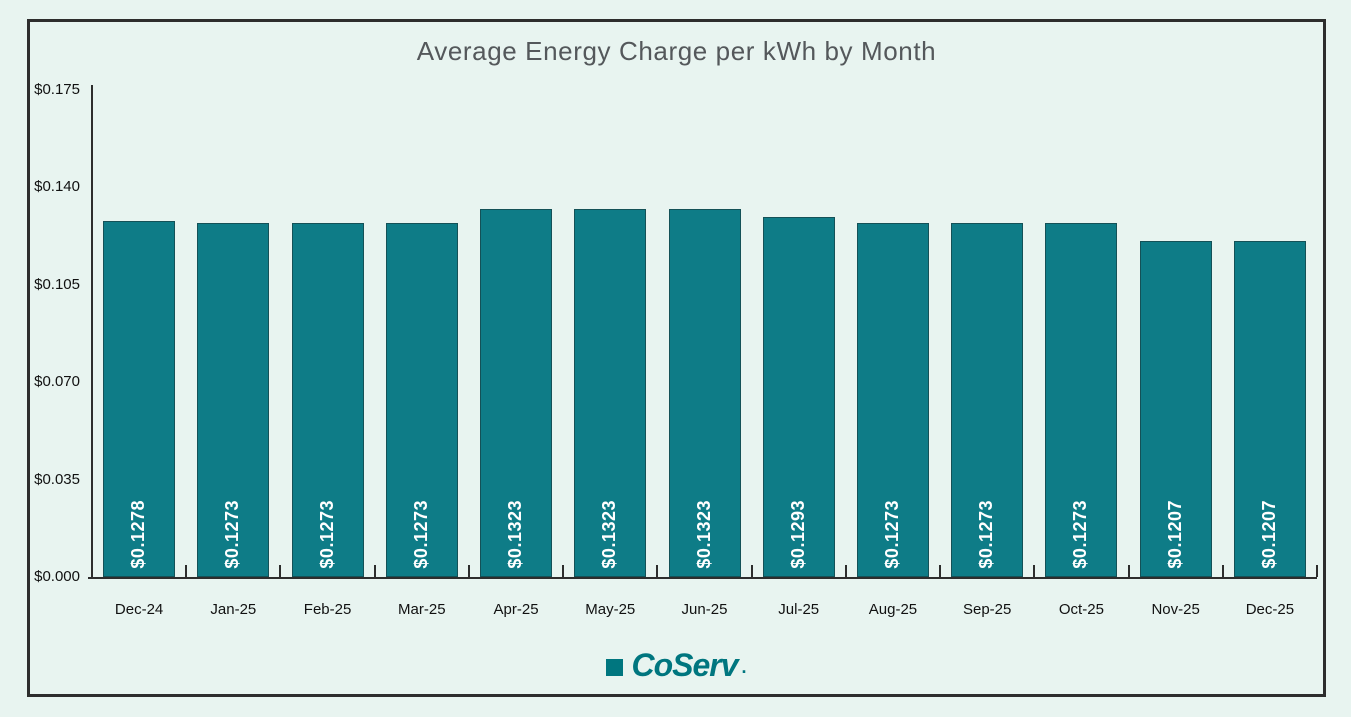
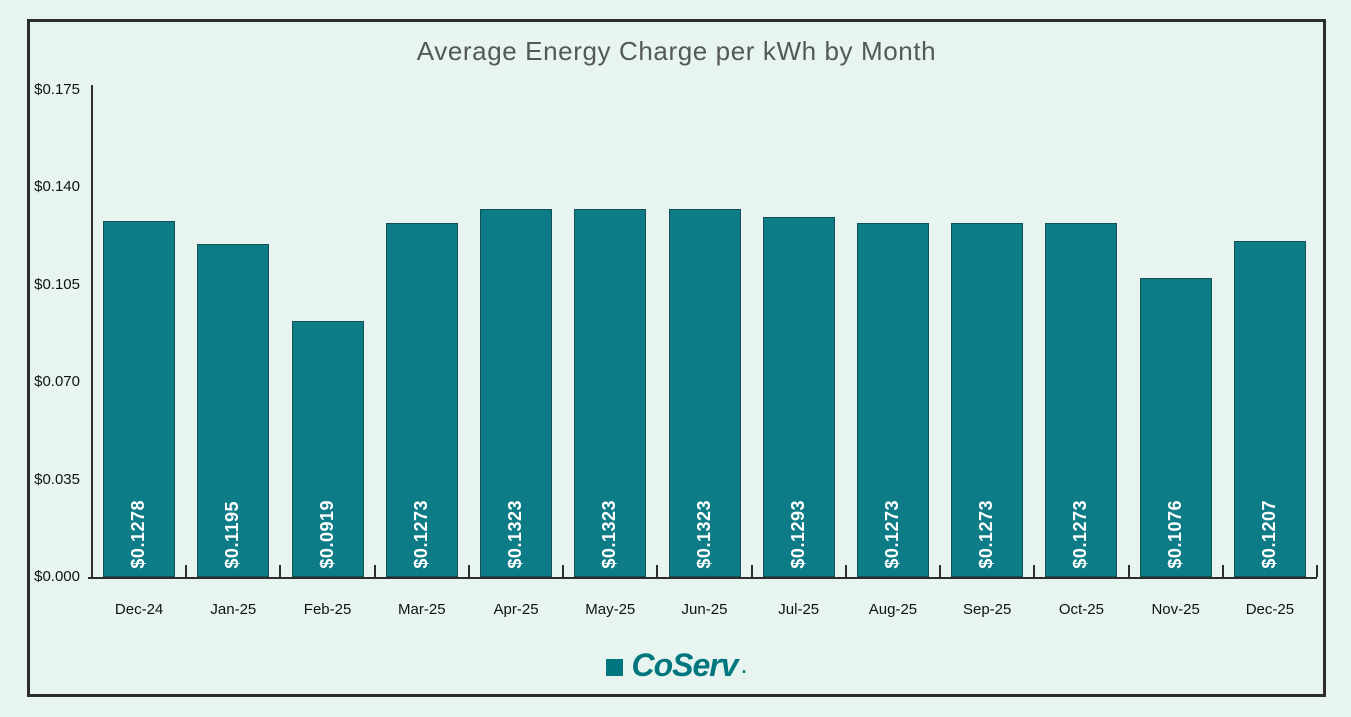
Jan-25: $0.1273 -> $0.1195
Feb-25: $0.1273 -> $0.0919
Nov-25: $0.1207 -> $0.1076
